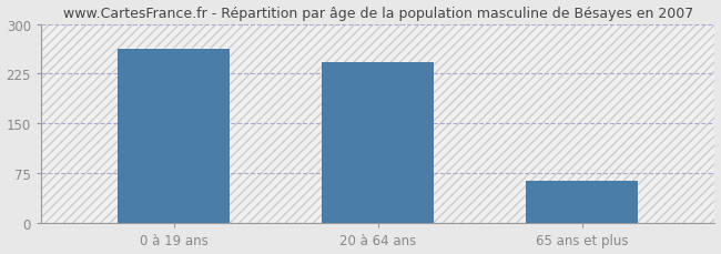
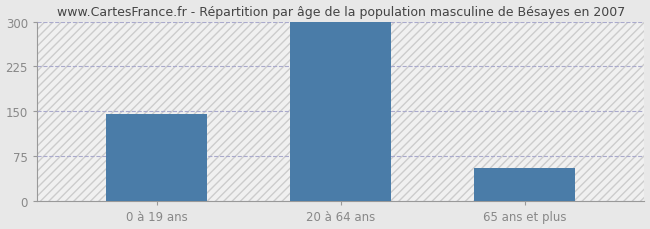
0 à 19 ans: 262 -> 145
20 à 64 ans: 242 -> 300
65 ans et plus: 64 -> 55
